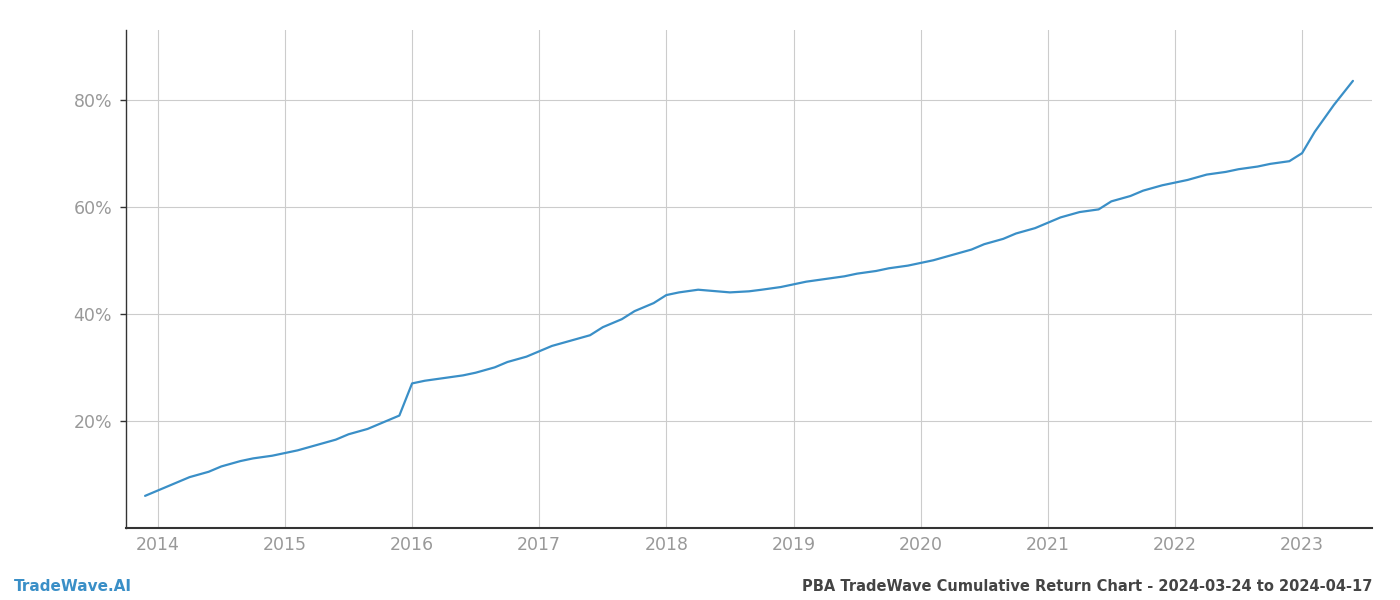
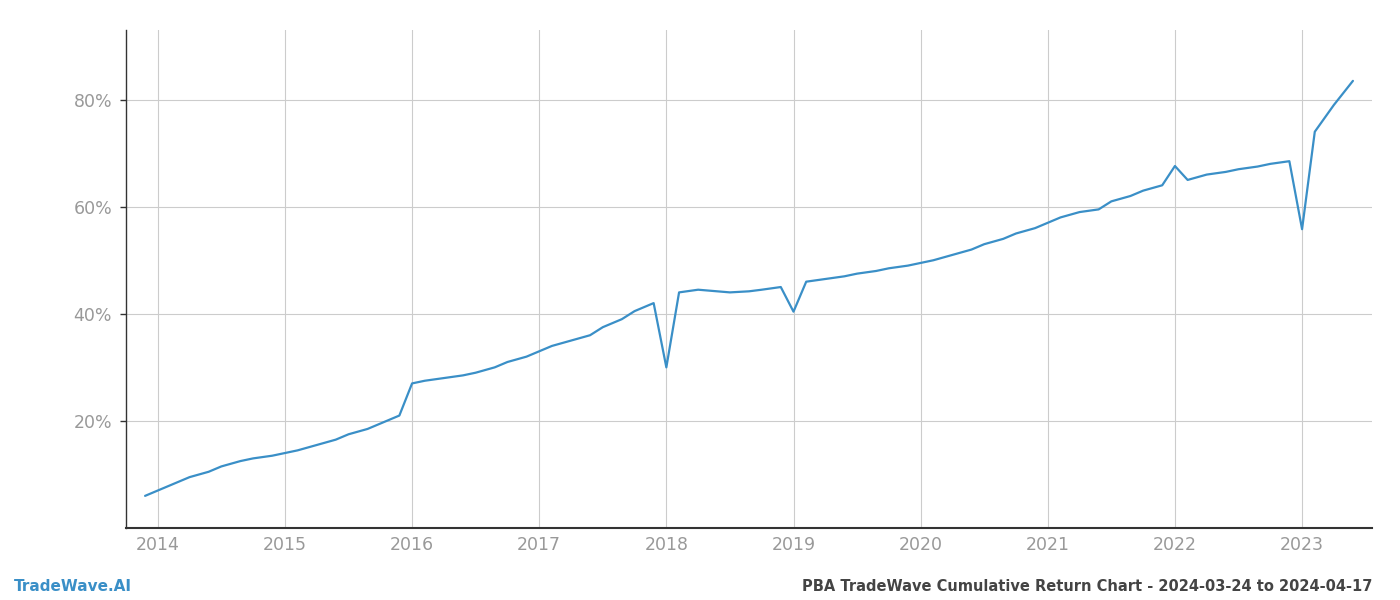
2018: 43.5% -> 30.0%
2019: 45.5% -> 40.4%
2022: 64.5% -> 67.6%
2023: 70.0% -> 55.8%
